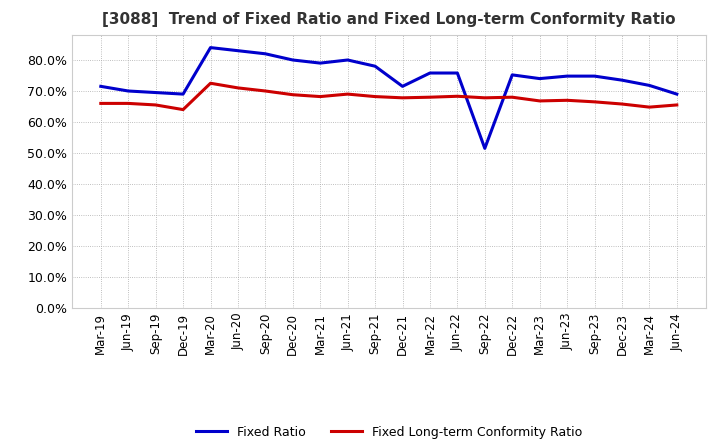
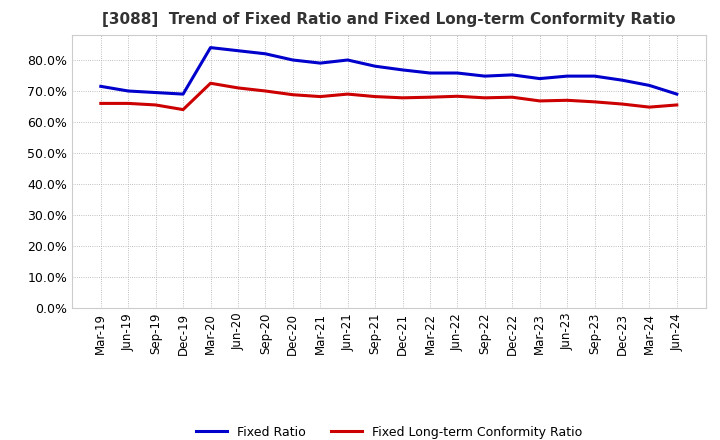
Fixed Ratio/Dec-21: 71.5% -> 76.8%
Fixed Ratio/Sep-22: 51.5% -> 74.8%
